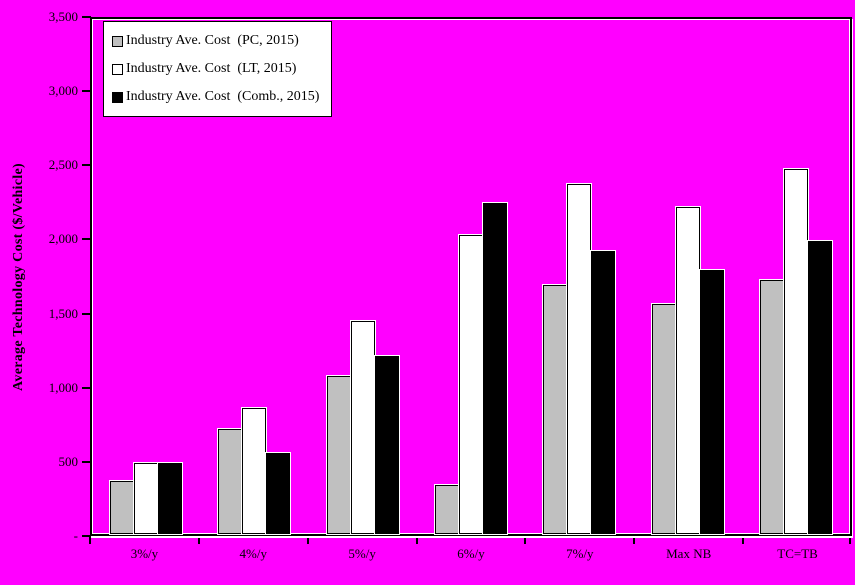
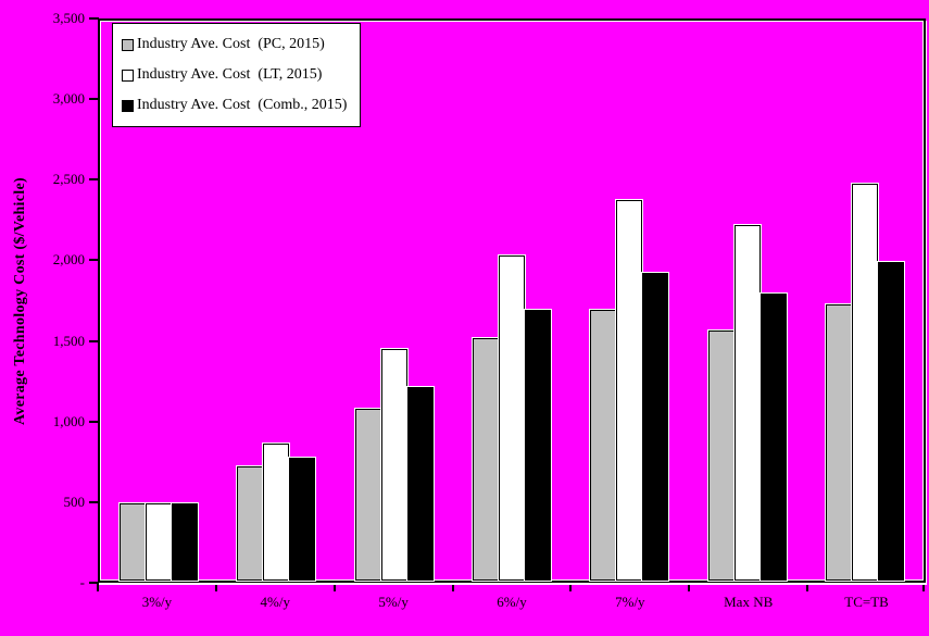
Industry Ave. Cost (PC, 2015)/3%/y: 360 -> 480
Industry Ave. Cost (Comb., 2015)/4%/y: 550 -> 770
Industry Ave. Cost (PC, 2015)/6%/y: 330 -> 1520
Industry Ave. Cost (Comb., 2015)/6%/y: 2250 -> 1700
